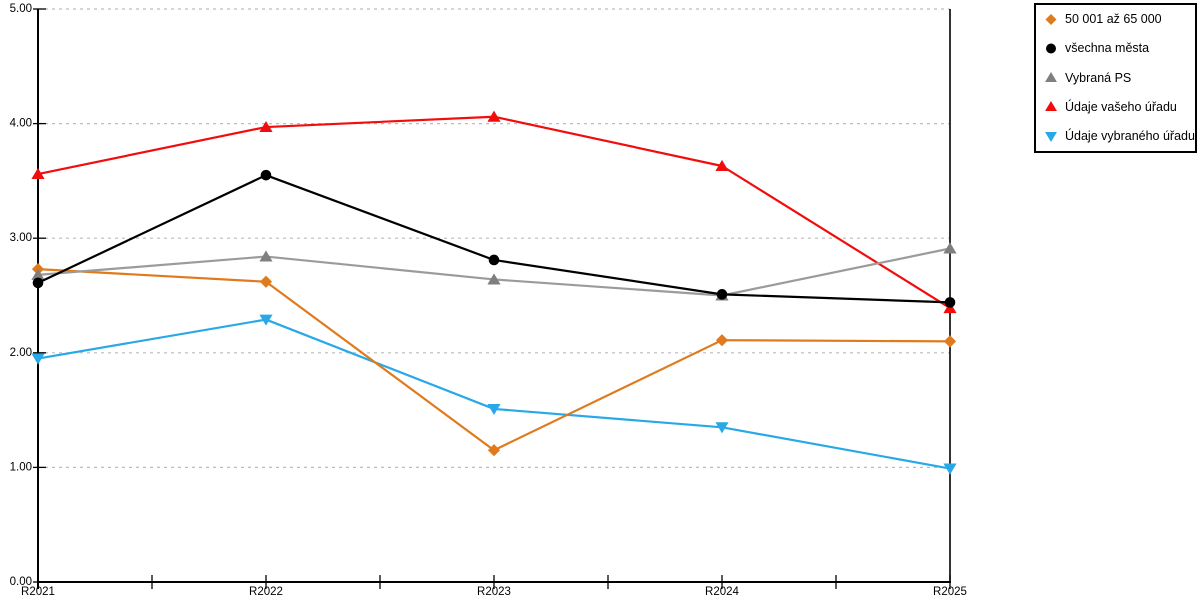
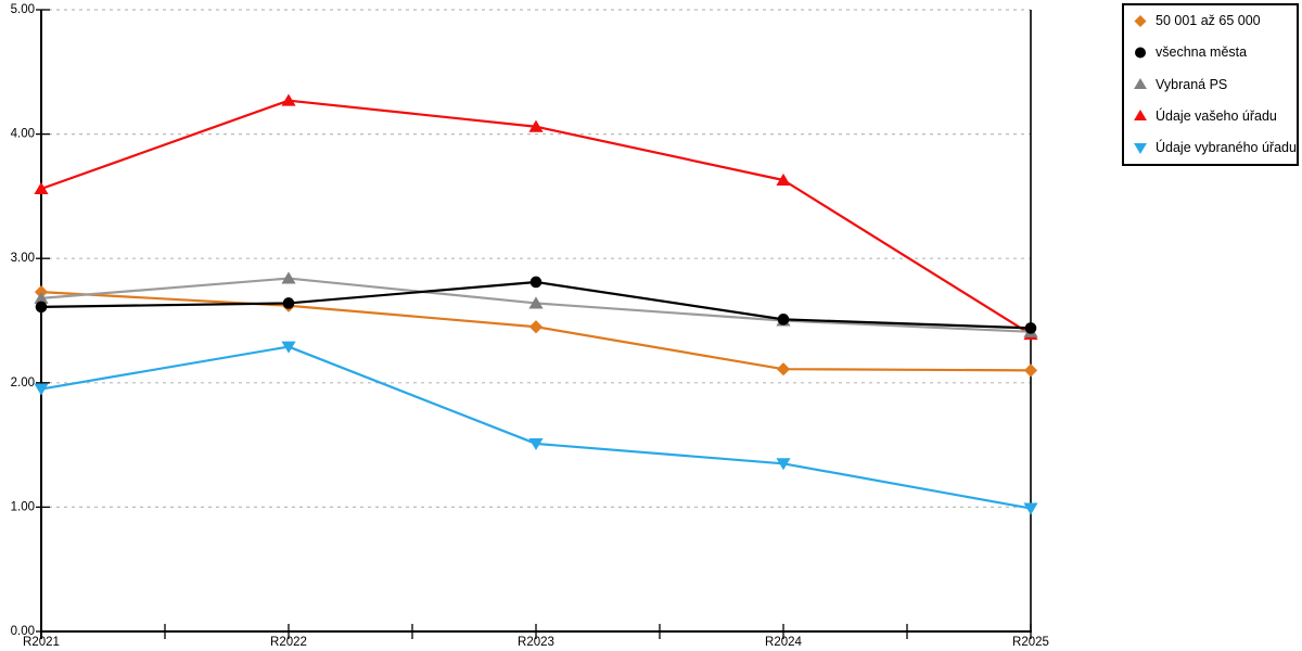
všechna města/R2022: 3.55 -> 2.64
Údaje vašeho úřadu/R2022: 3.97 -> 4.27
50 001 až 65 000/R2023: 1.15 -> 2.45
Vybraná PS/R2025: 2.91 -> 2.41
